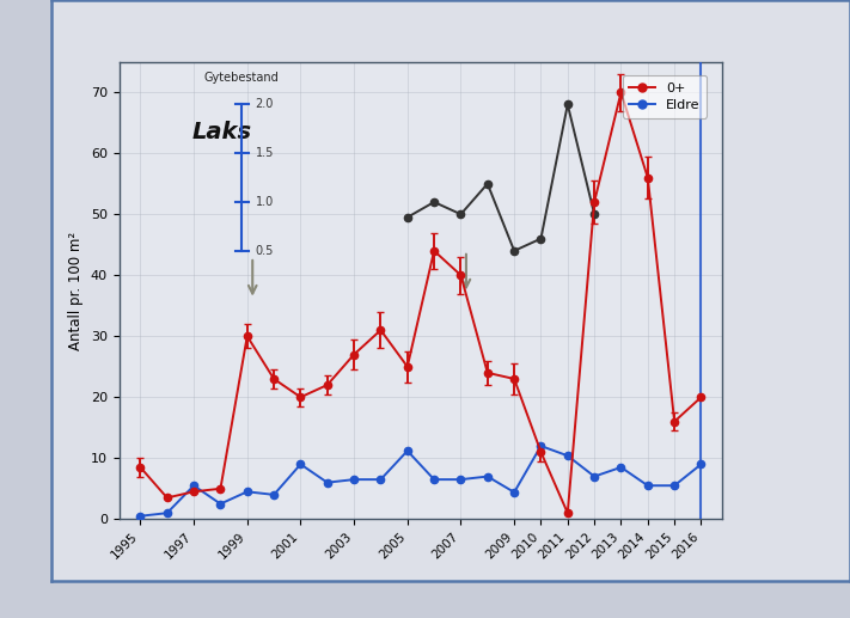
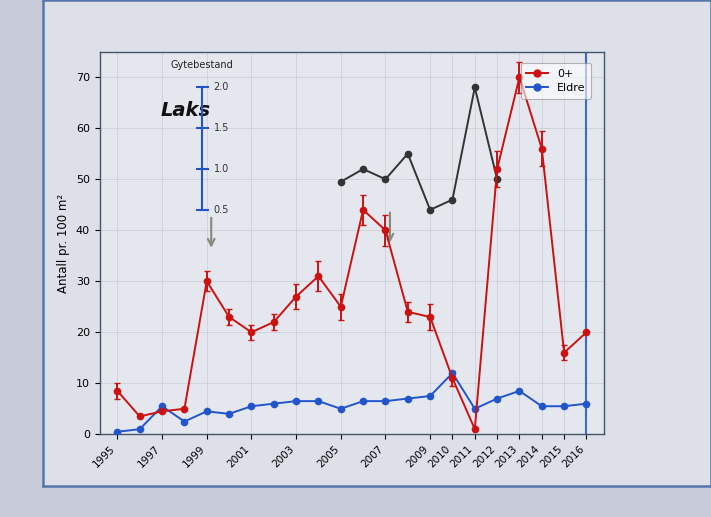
Eldre/2001: 9.0 -> 5.5
Eldre/2005: 11.2 -> 5.0
Eldre/2009: 4.4 -> 7.5
Eldre/2011: 10.4 -> 5.0
Eldre/2016: 9.0 -> 6.0
